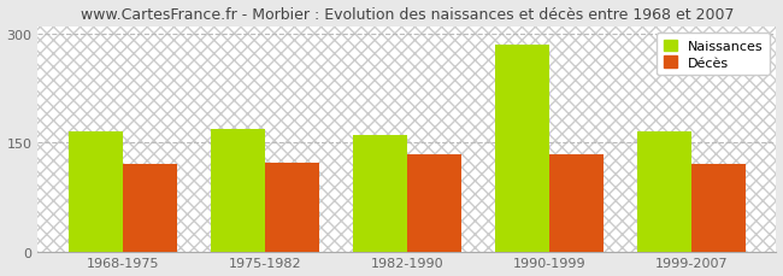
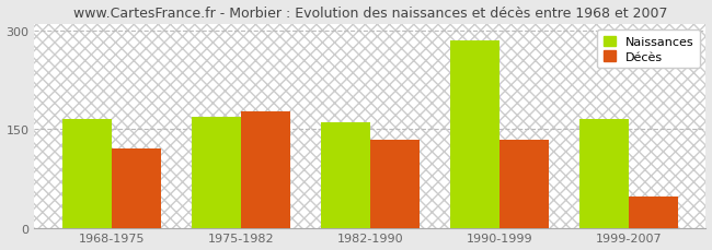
Décès/1975-1982: 122 -> 176
Décès/1999-2007: 120 -> 48
